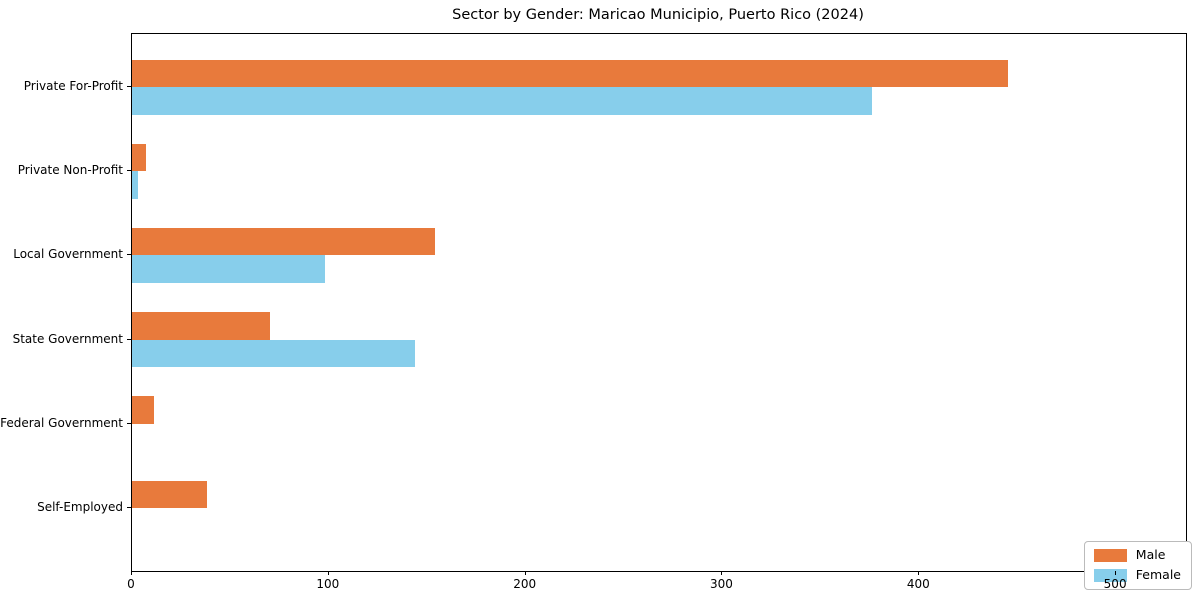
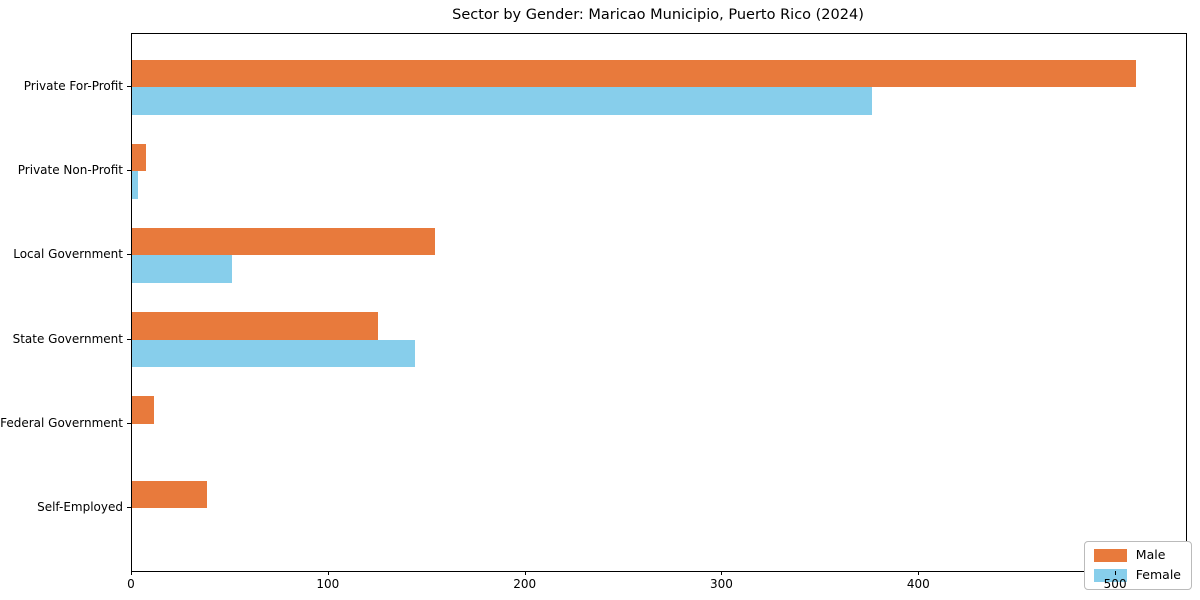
Male/Private For-Profit: 445 -> 510
Female/Local Government: 98 -> 51
Male/State Government: 70 -> 125
